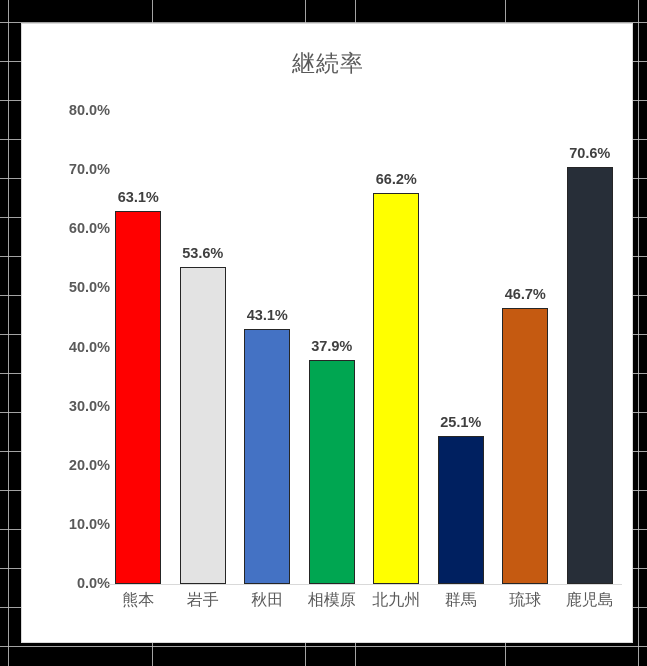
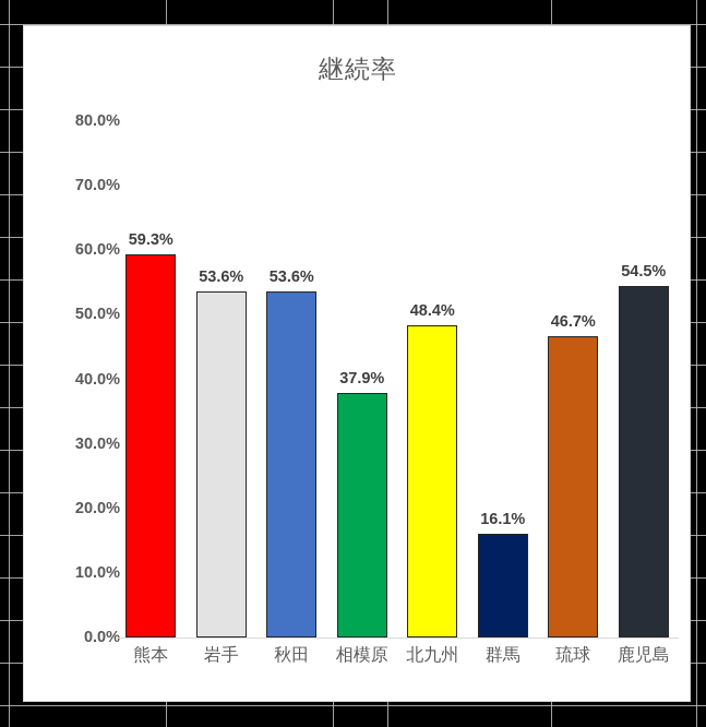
熊本: 63.1% -> 59.3%
秋田: 43.1% -> 53.6%
北九州: 66.2% -> 48.4%
群馬: 25.1% -> 16.1%
鹿児島: 70.6% -> 54.5%
